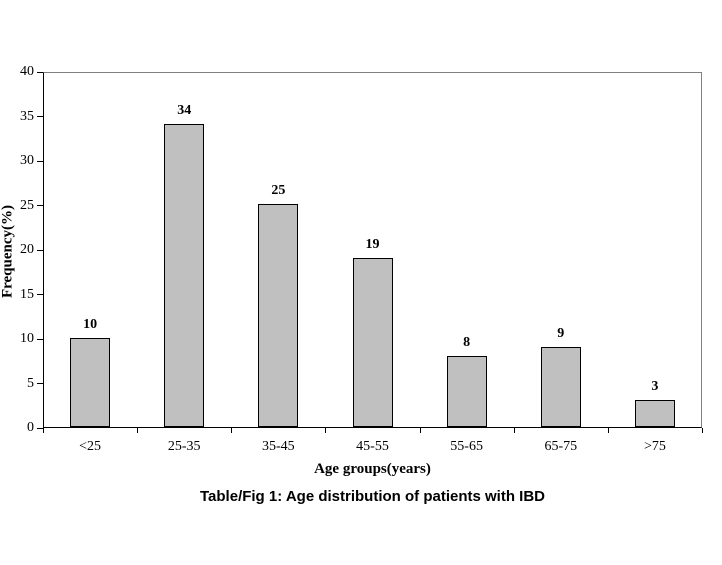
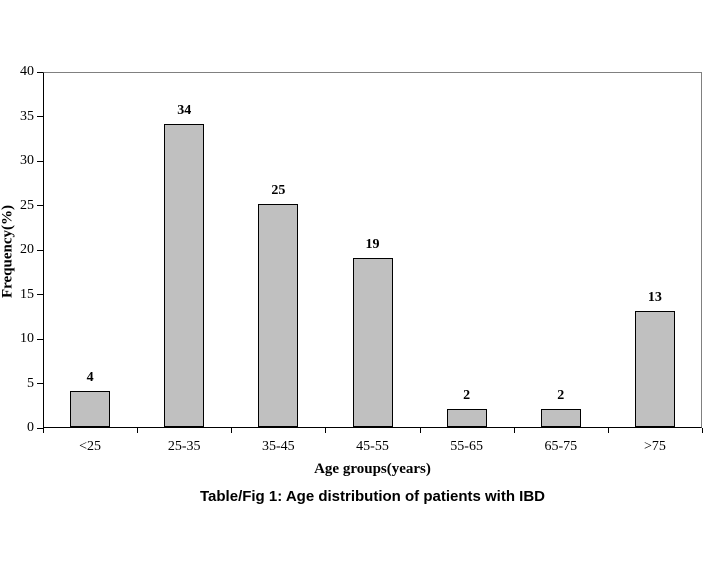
<25: 10 -> 4
55-65: 8 -> 2
65-75: 9 -> 2
>75: 3 -> 13
